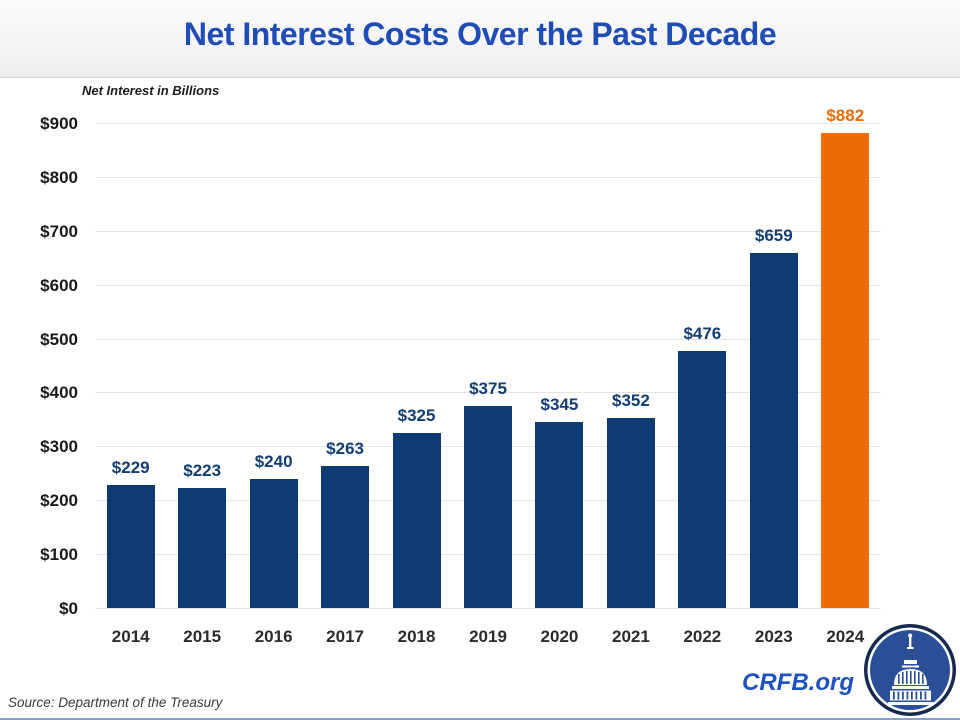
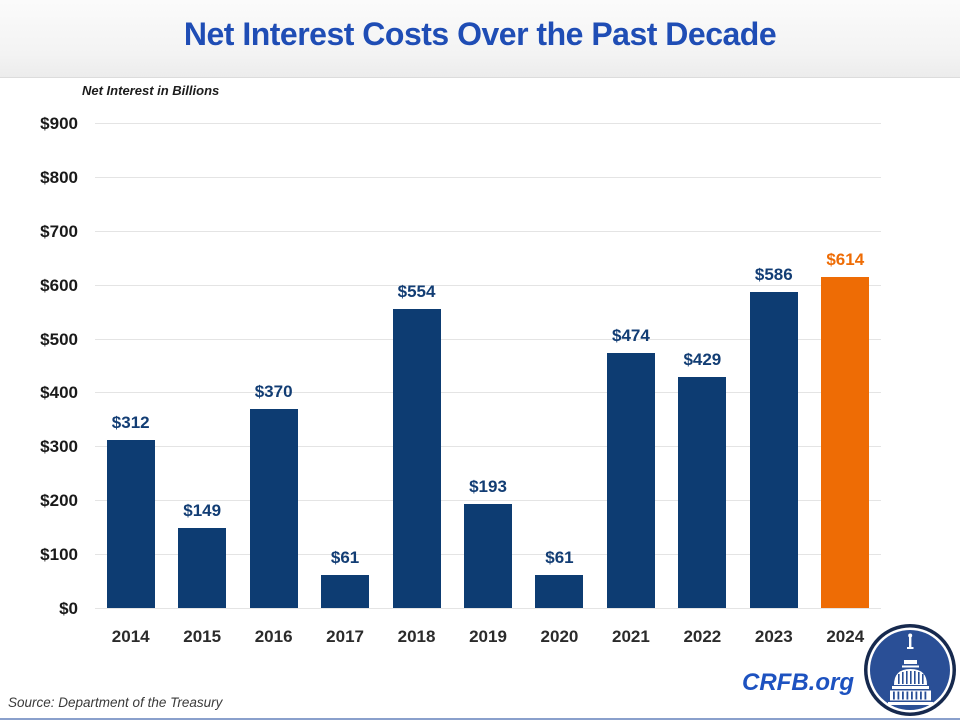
2014: $229 -> $312
2015: $223 -> $149
2016: $240 -> $370
2017: $263 -> $61
2018: $325 -> $554
2019: $375 -> $193
2020: $345 -> $61
2021: $352 -> $474
2022: $476 -> $429
2023: $659 -> $586
2024: $882 -> $614
